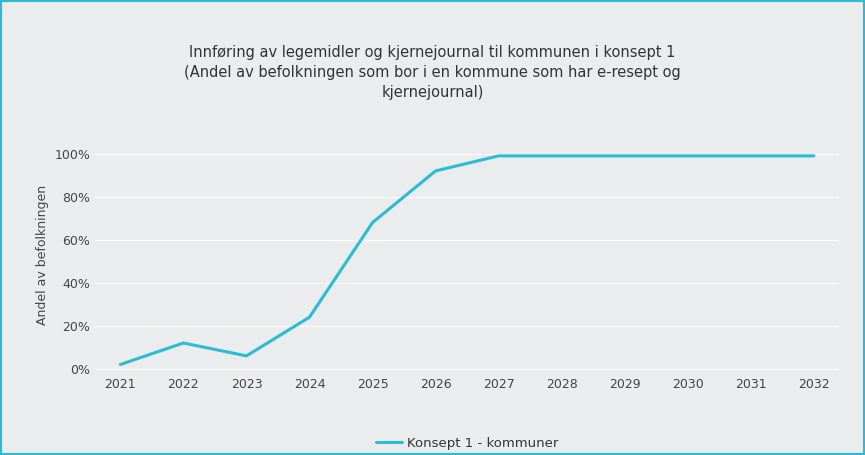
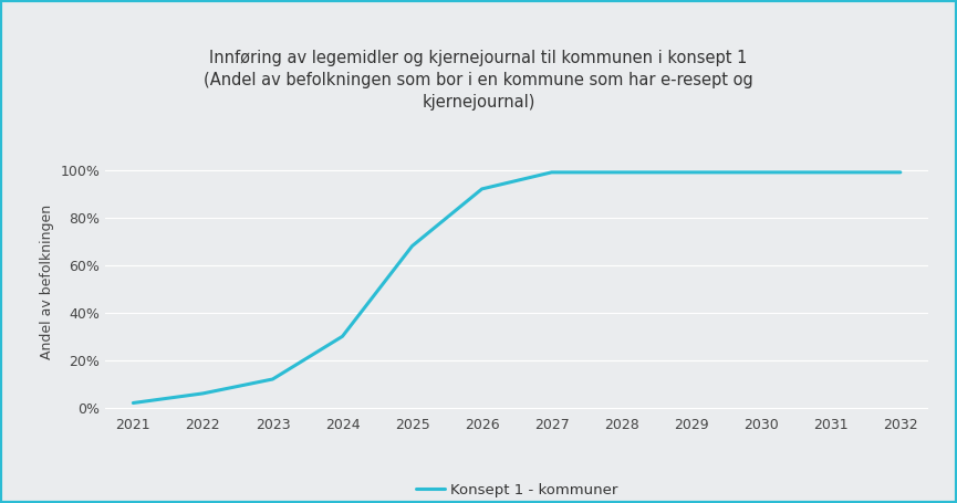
2022: 12% -> 6%
2023: 6% -> 12%
2024: 24% -> 30%
